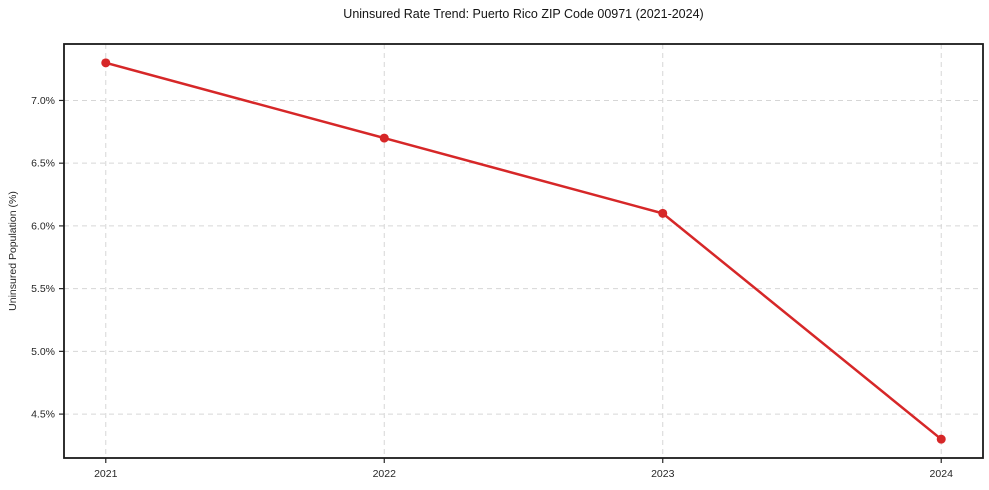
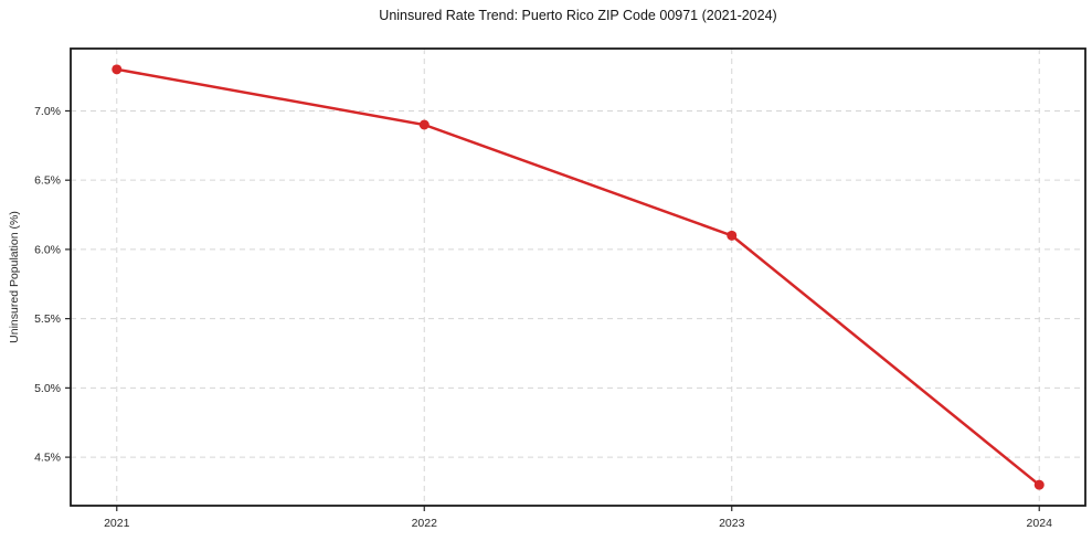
2022: 6.7% -> 6.9%
